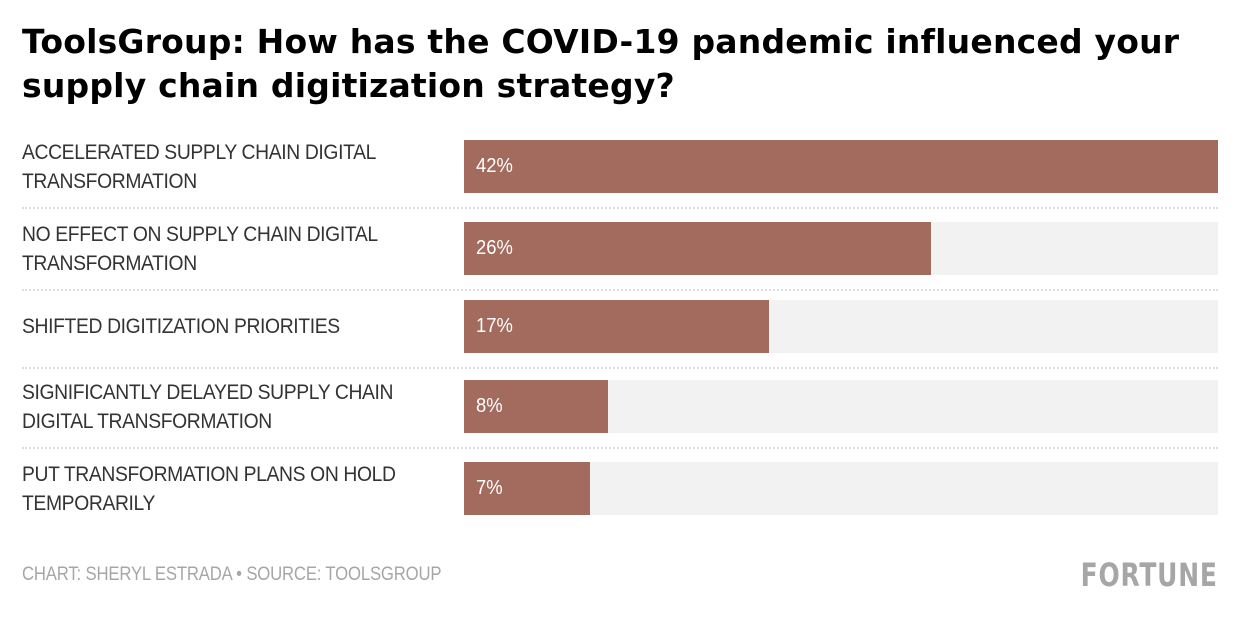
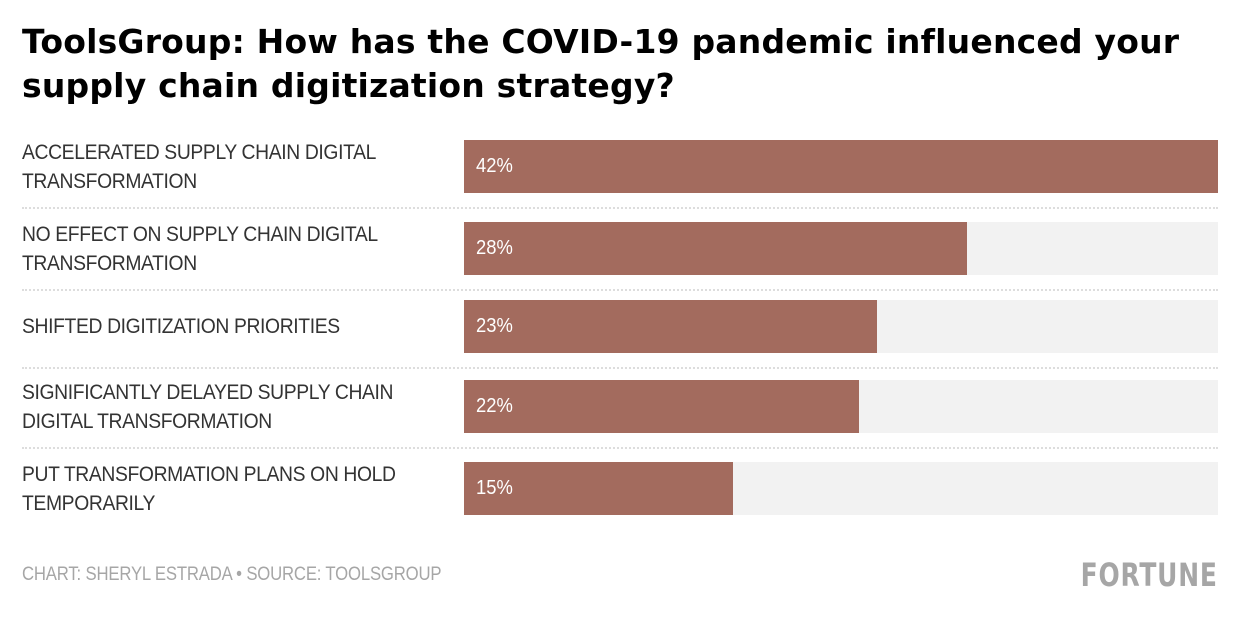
NO EFFECT ON SUPPLY CHAIN DIGITAL TRANSFORMATION: 26% -> 28%
SHIFTED DIGITIZATION PRIORITIES: 17% -> 23%
SIGNIFICANTLY DELAYED SUPPLY CHAIN DIGITAL TRANSFORMATION: 8% -> 22%
PUT TRANSFORMATION PLANS ON HOLD TEMPORARILY: 7% -> 15%
